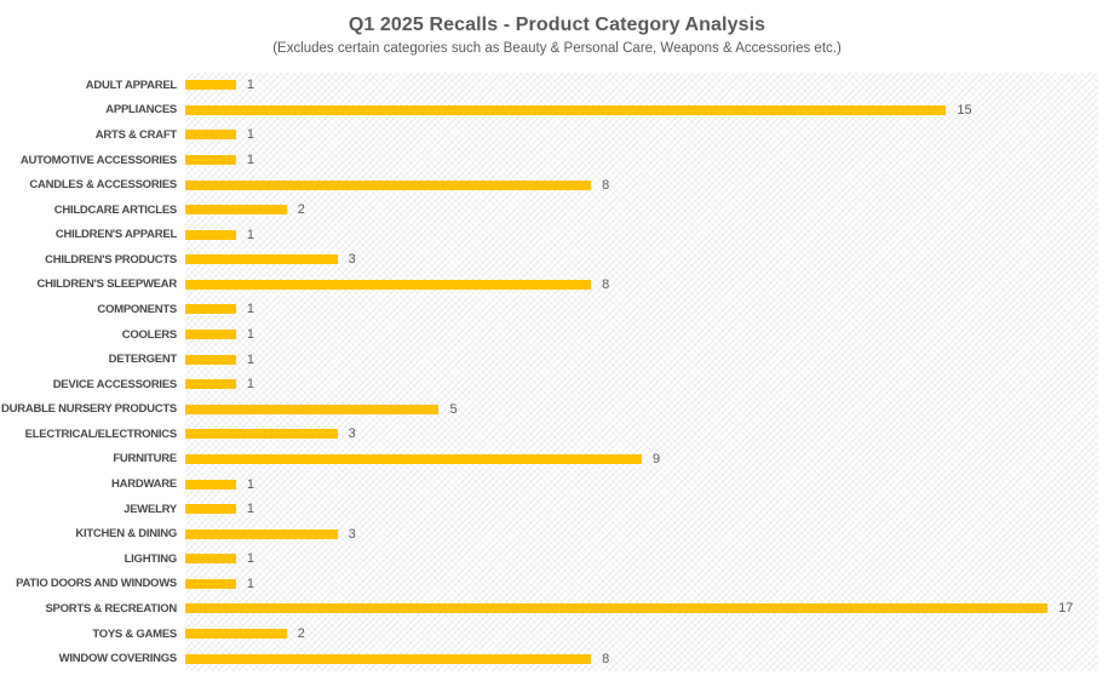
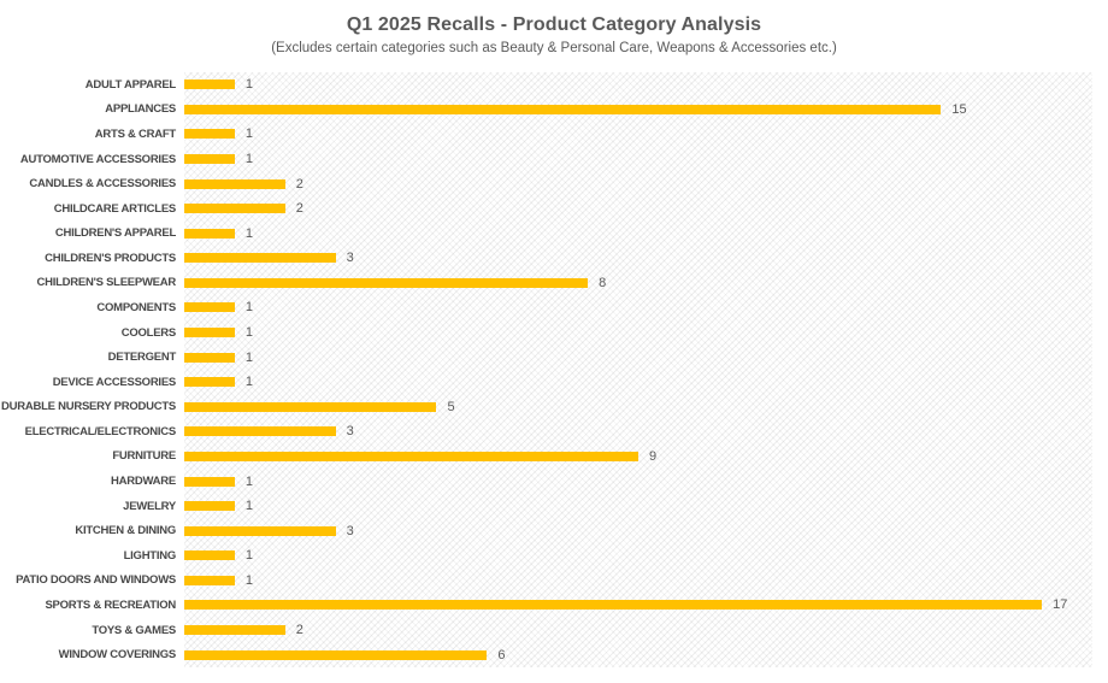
CANDLES & ACCESSORIES: 8 -> 2
WINDOW COVERINGS: 8 -> 6
